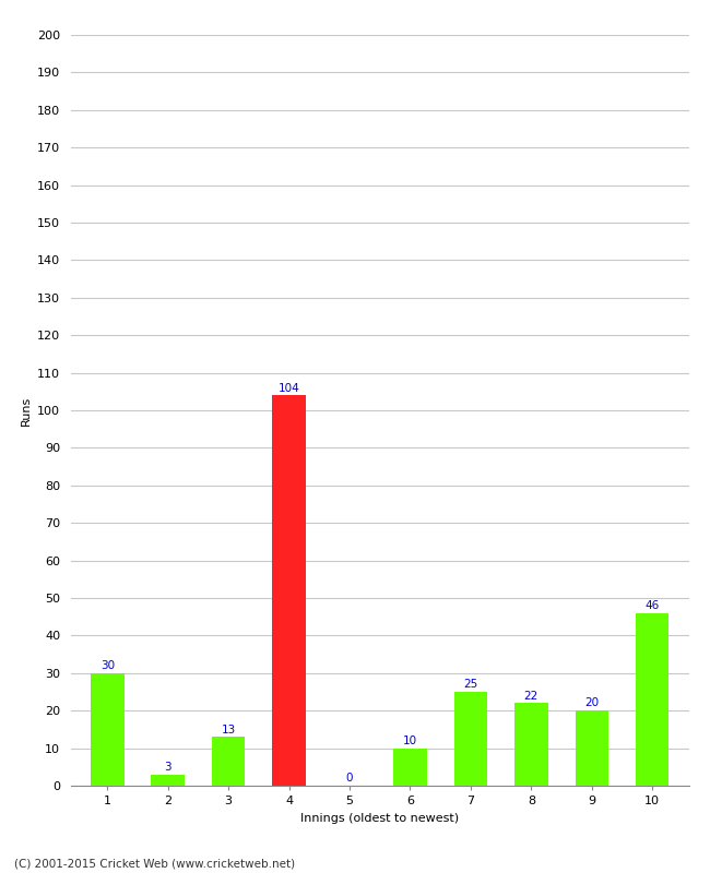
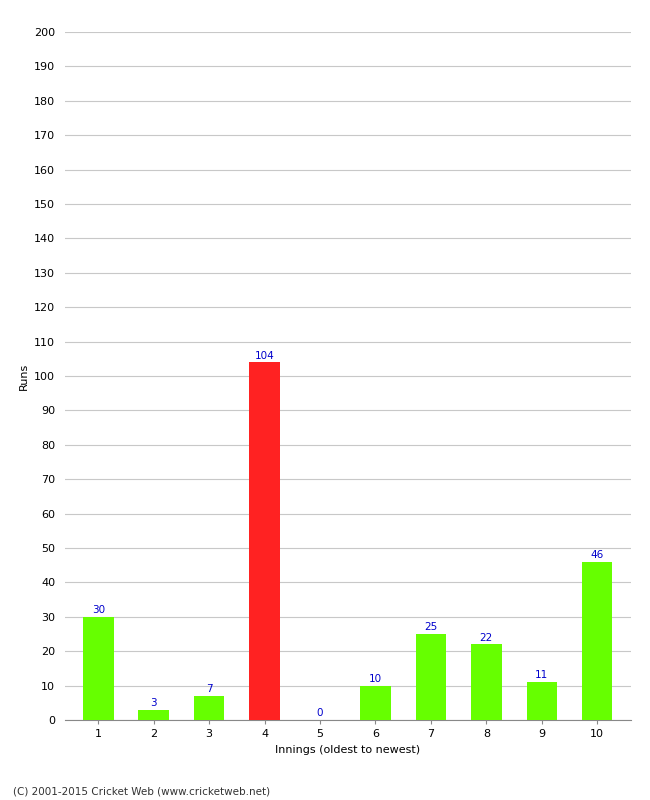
3: 13 -> 7
9: 20 -> 11
